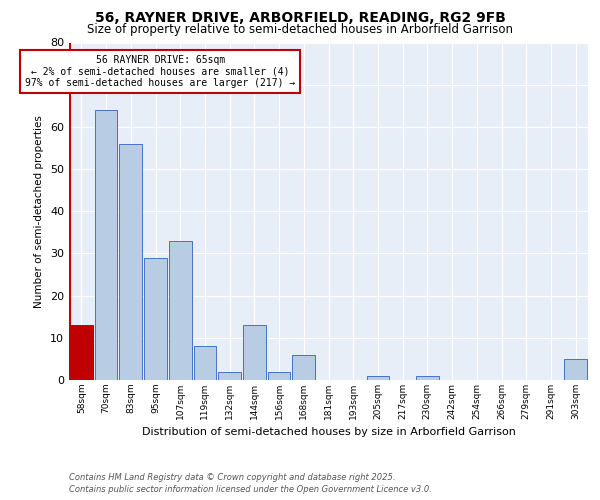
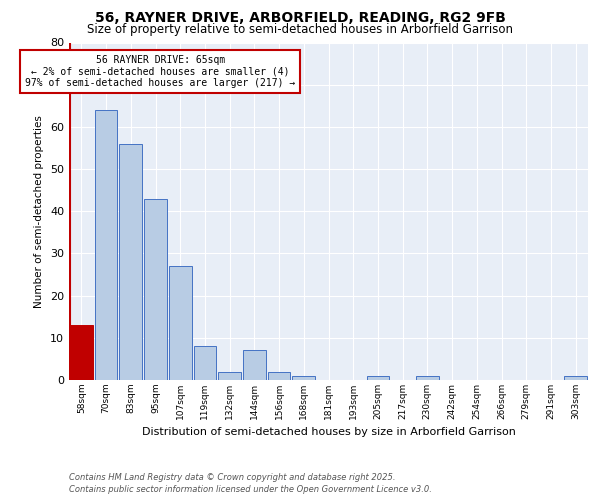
95sqm: 29 -> 43
107sqm: 33 -> 27
144sqm: 13 -> 7
168sqm: 6 -> 1
303sqm: 5 -> 1
